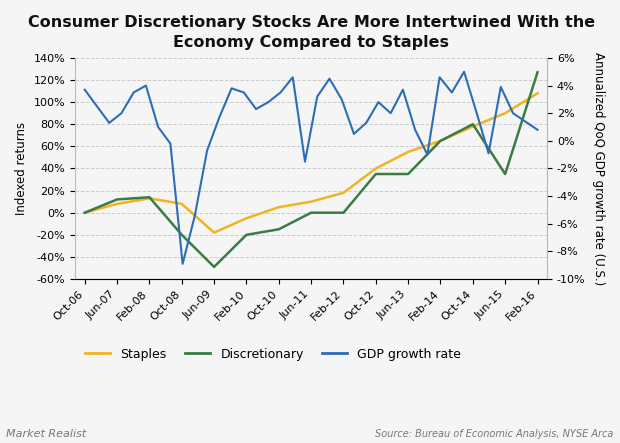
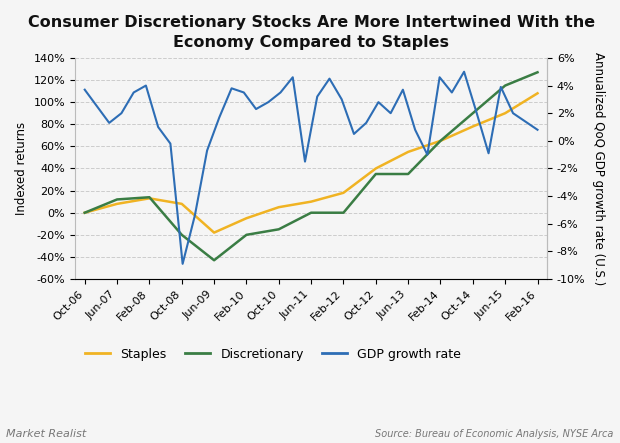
Discretionary/Jun-09: -49% -> -43%
Discretionary/Oct-14: 80% -> 90%
Discretionary/Jun-15: 35% -> 115%
